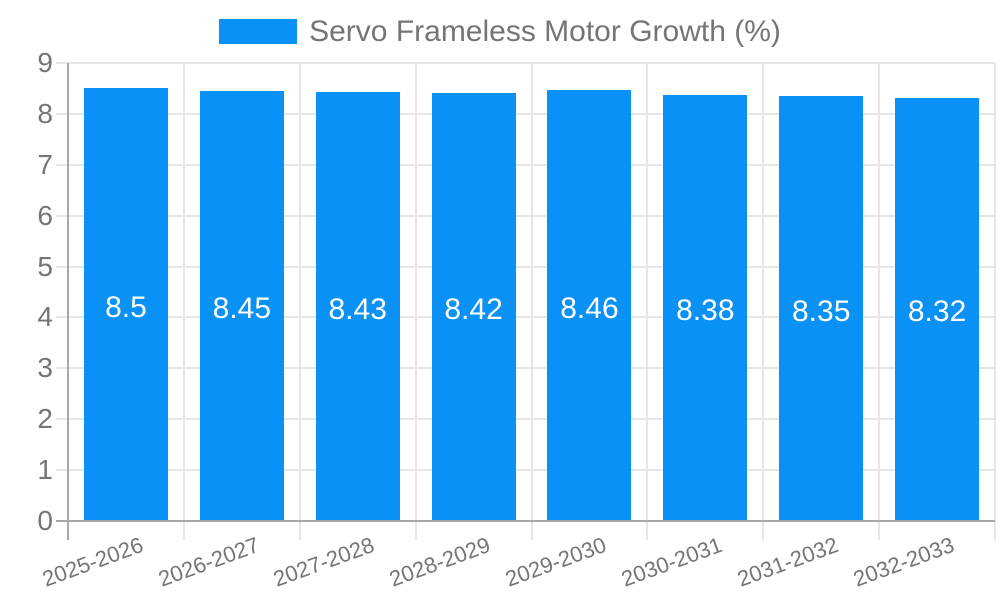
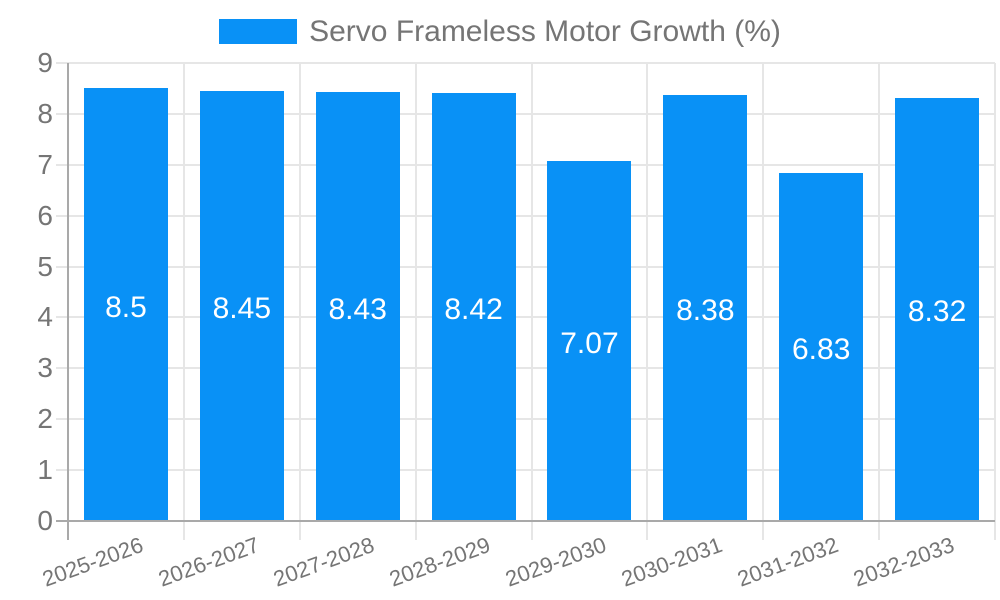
2029-2030: 8.46 -> 7.07
2031-2032: 8.35 -> 6.83
